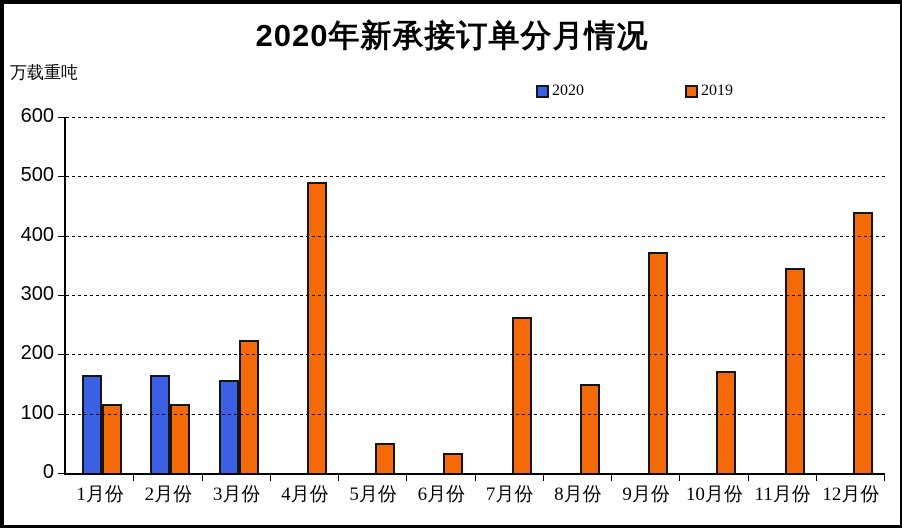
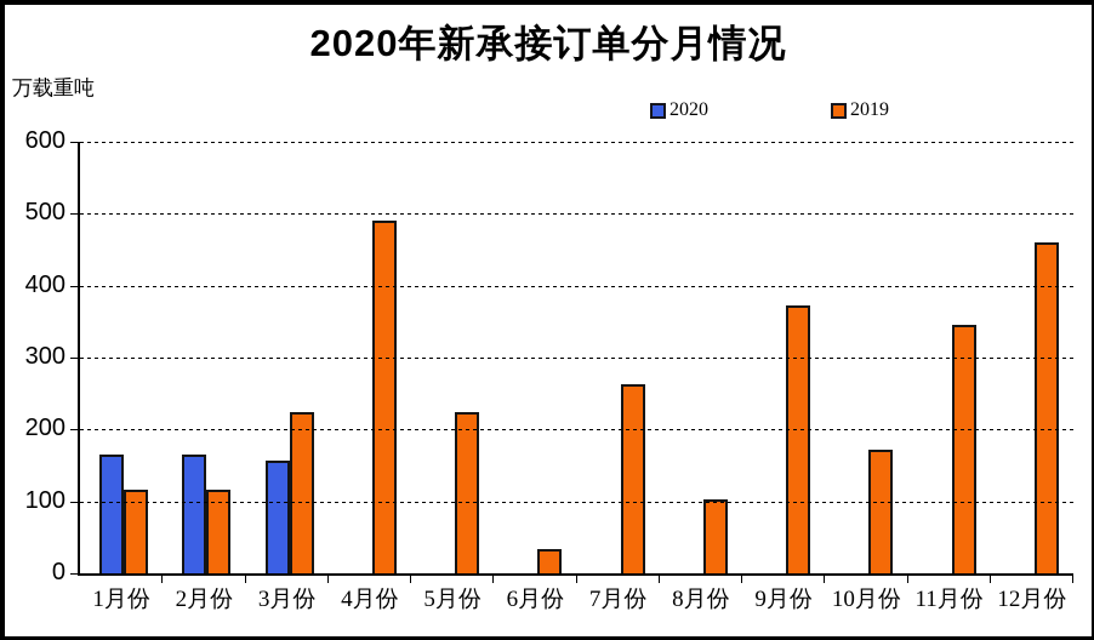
2019/5月份: 50 -> 220
2019/8月份: 150 -> 100
2019/12月份: 440 -> 460
